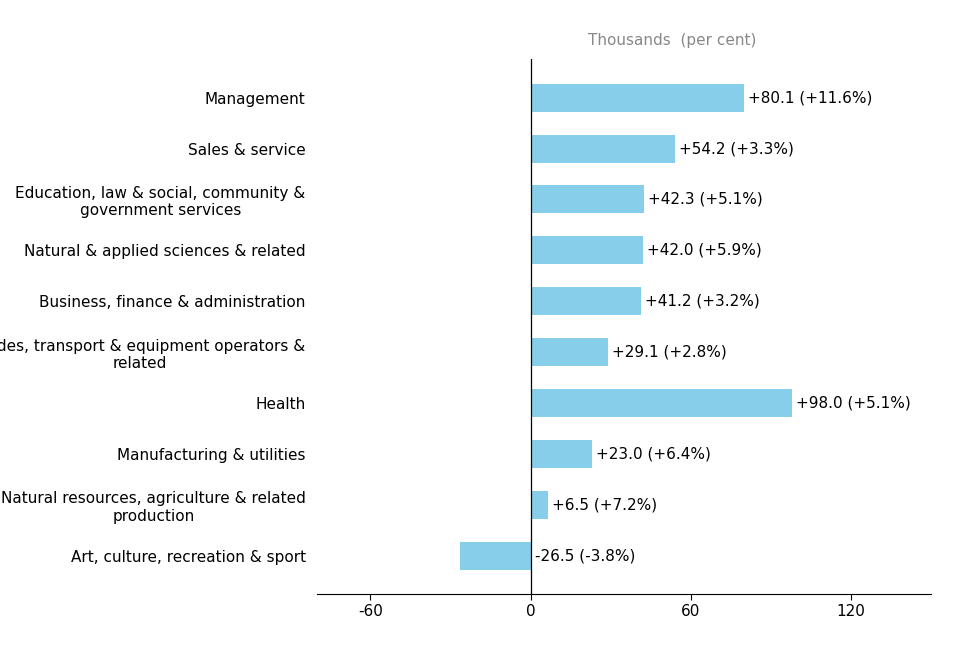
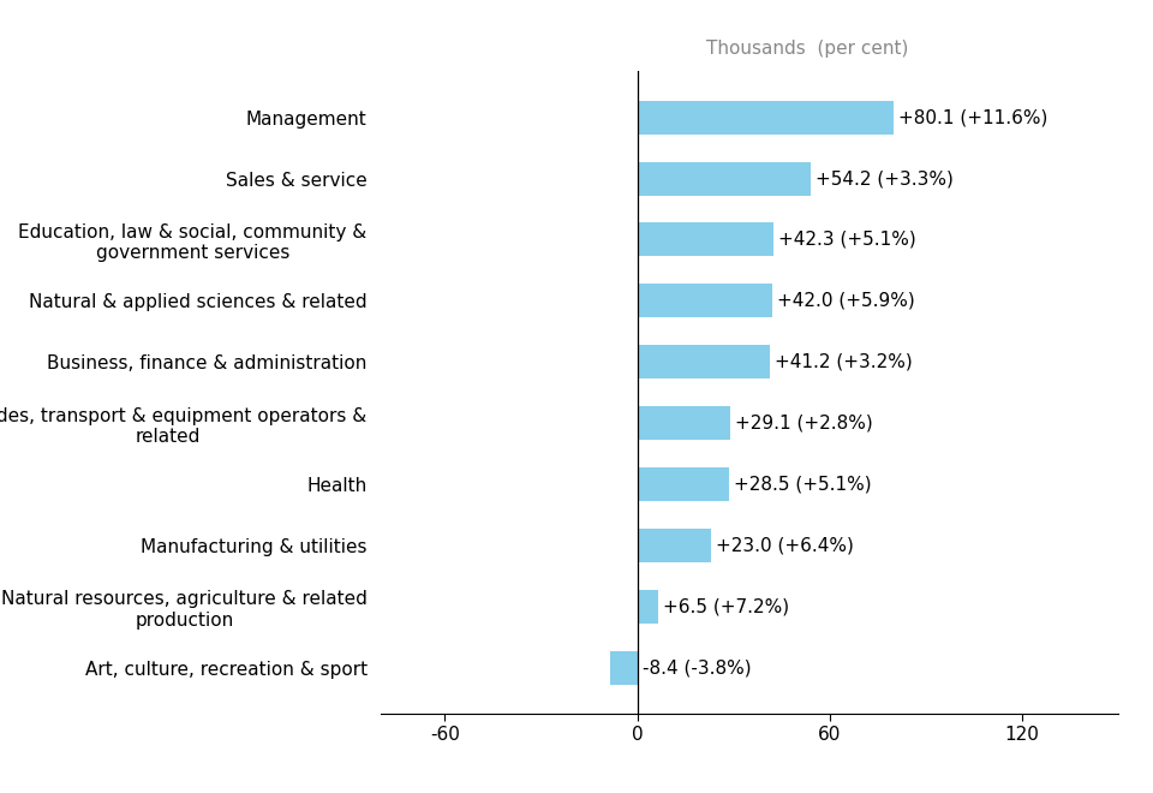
Health: +98.0 -> +28.5
Art, culture, recreation & sport: -26.5 -> -8.4
